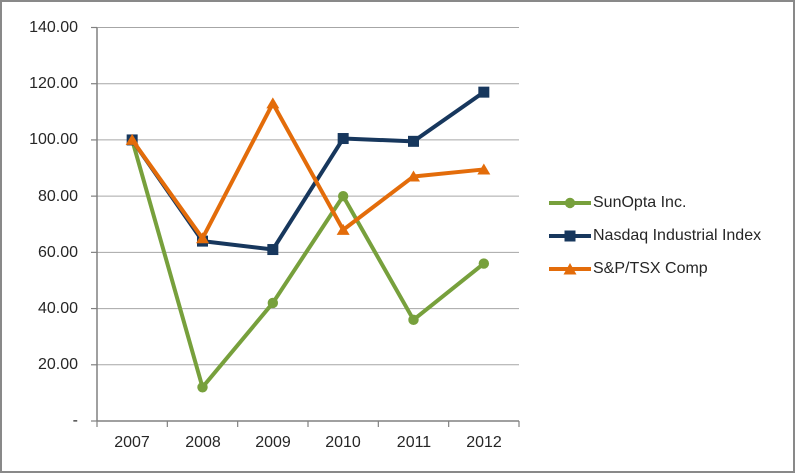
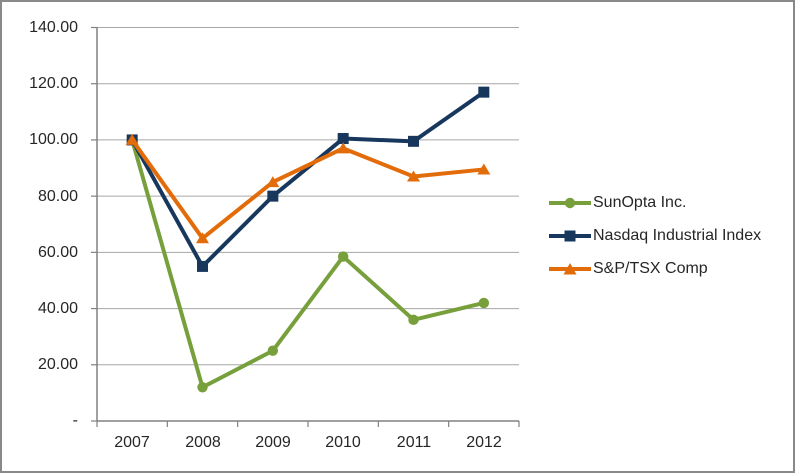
Nasdaq Industrial Index/2008: 64 -> 55
SunOpta Inc./2009: 42 -> 25
Nasdaq Industrial Index/2009: 61 -> 80
S&P/TSX Comp/2009: 113 -> 85
SunOpta Inc./2010: 80 -> 58
S&P/TSX Comp/2010: 68 -> 97
SunOpta Inc./2012: 56 -> 42
